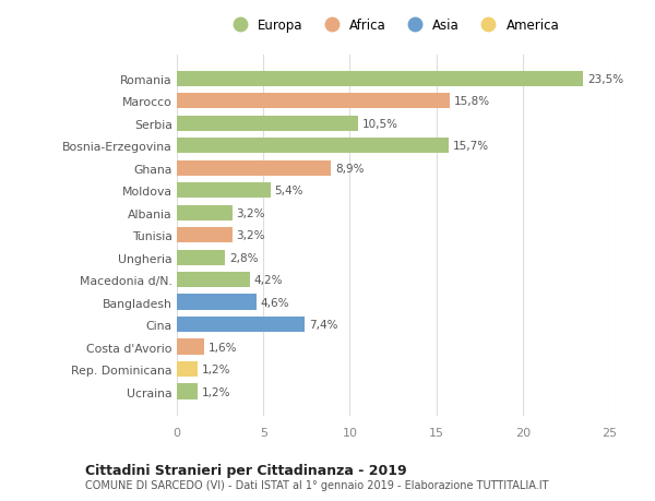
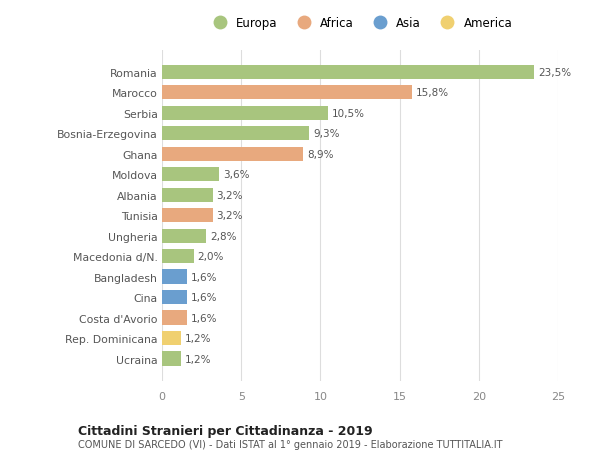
Bosnia-Erzegovina: 15,7% -> 9,3%
Moldova: 5,4% -> 3,6%
Macedonia d/N.: 4,2% -> 2,0%
Bangladesh: 4,6% -> 1,6%
Cina: 7,4% -> 1,6%
